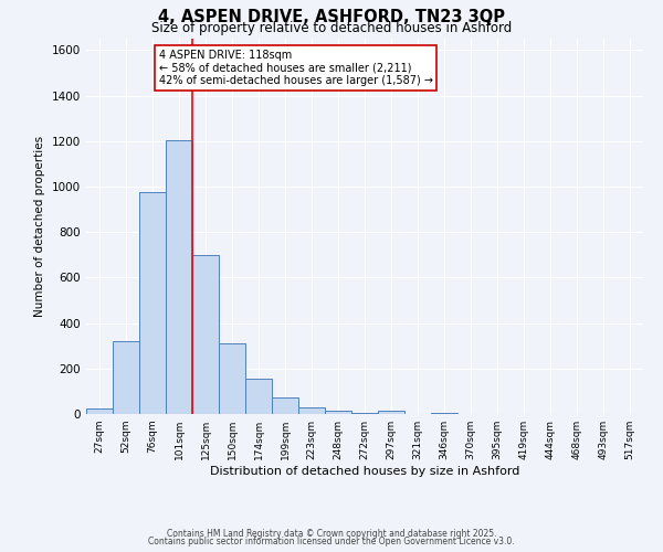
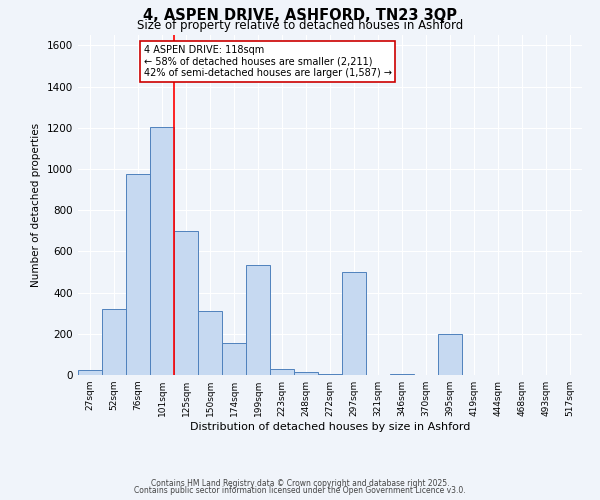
199sqm: 75 -> 535
297sqm: 13 -> 500
395sqm: 2 -> 200
